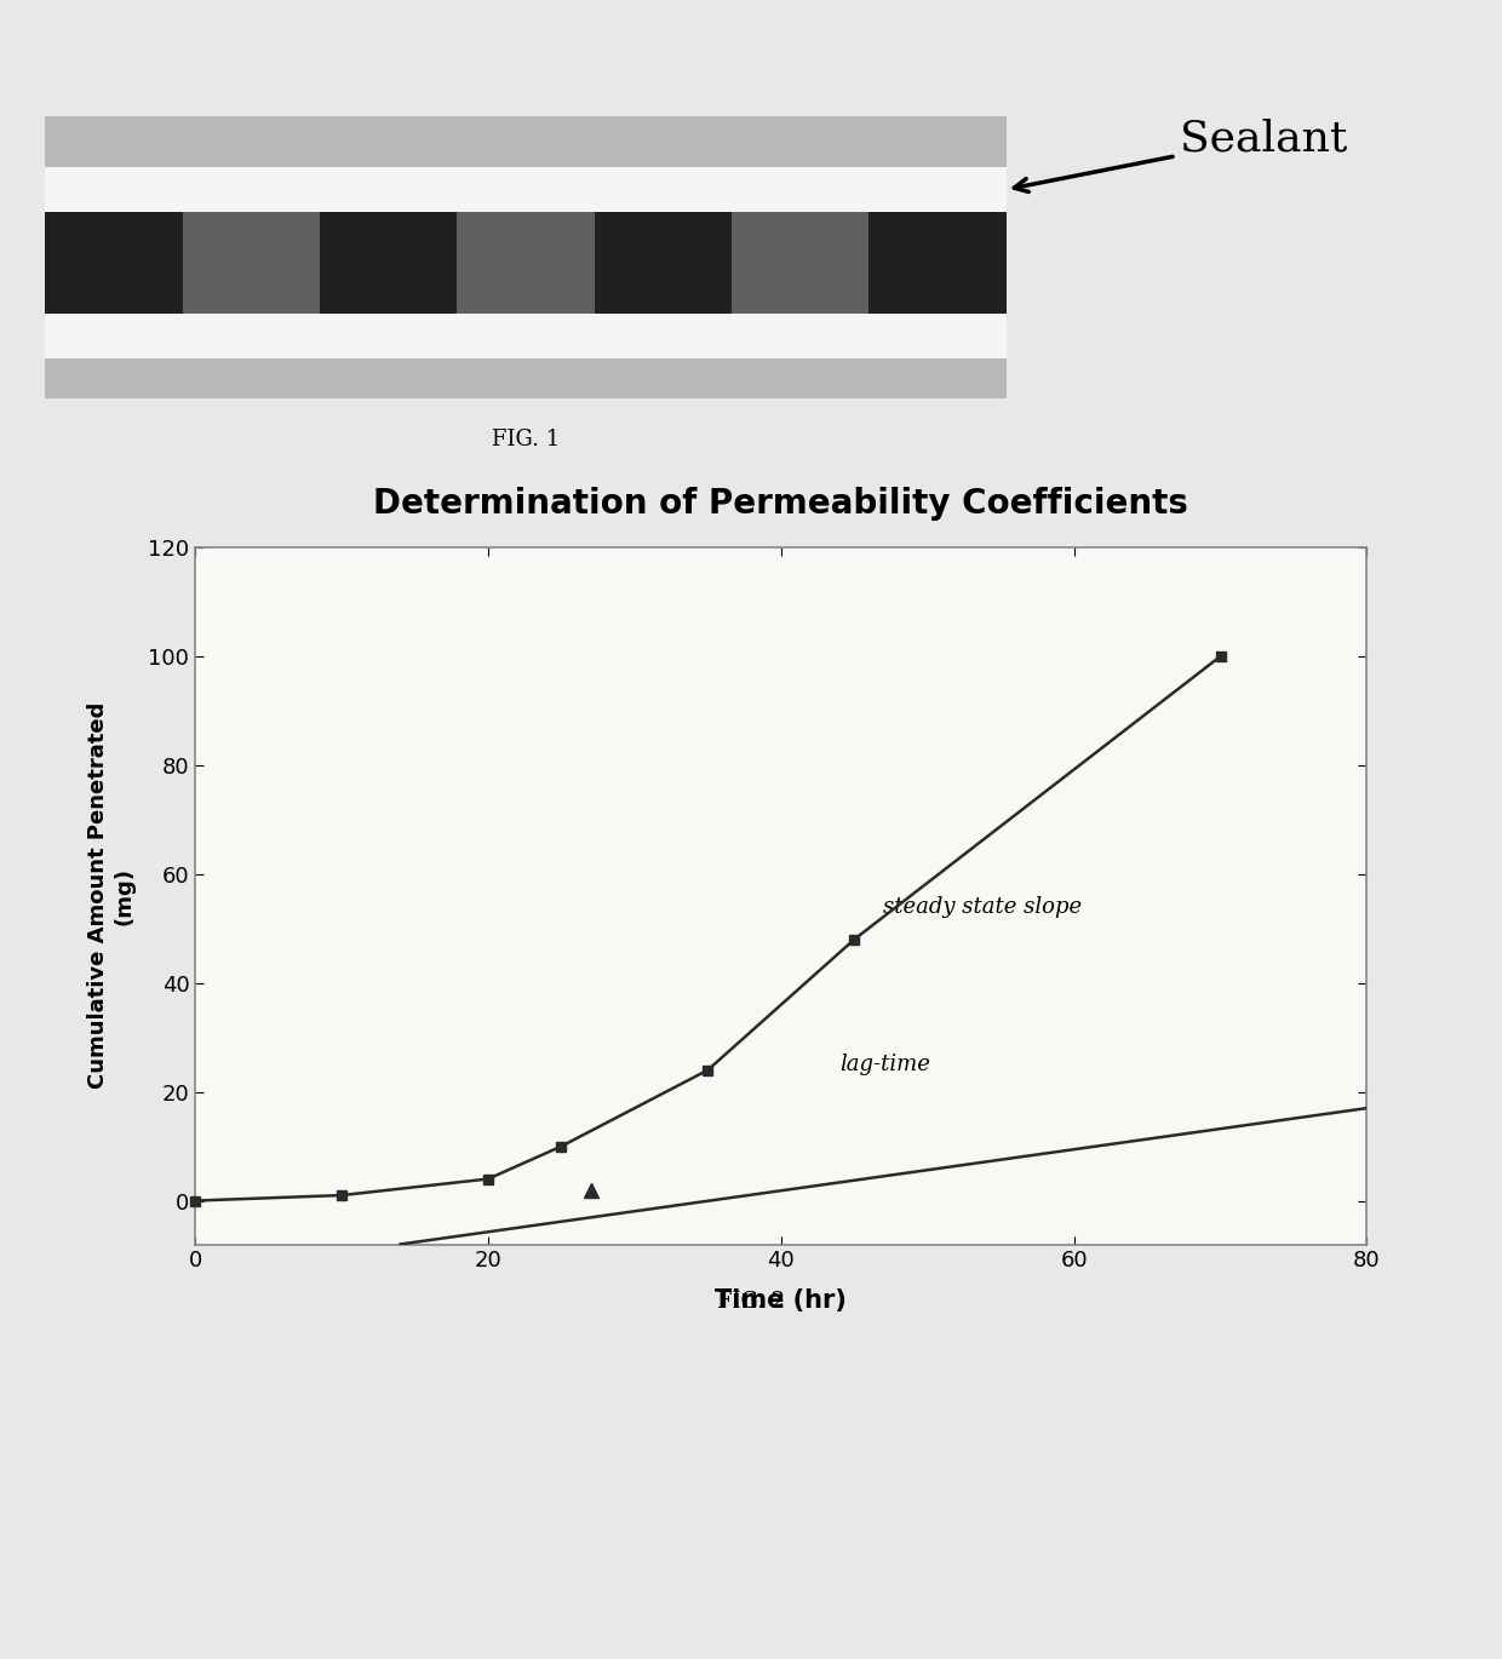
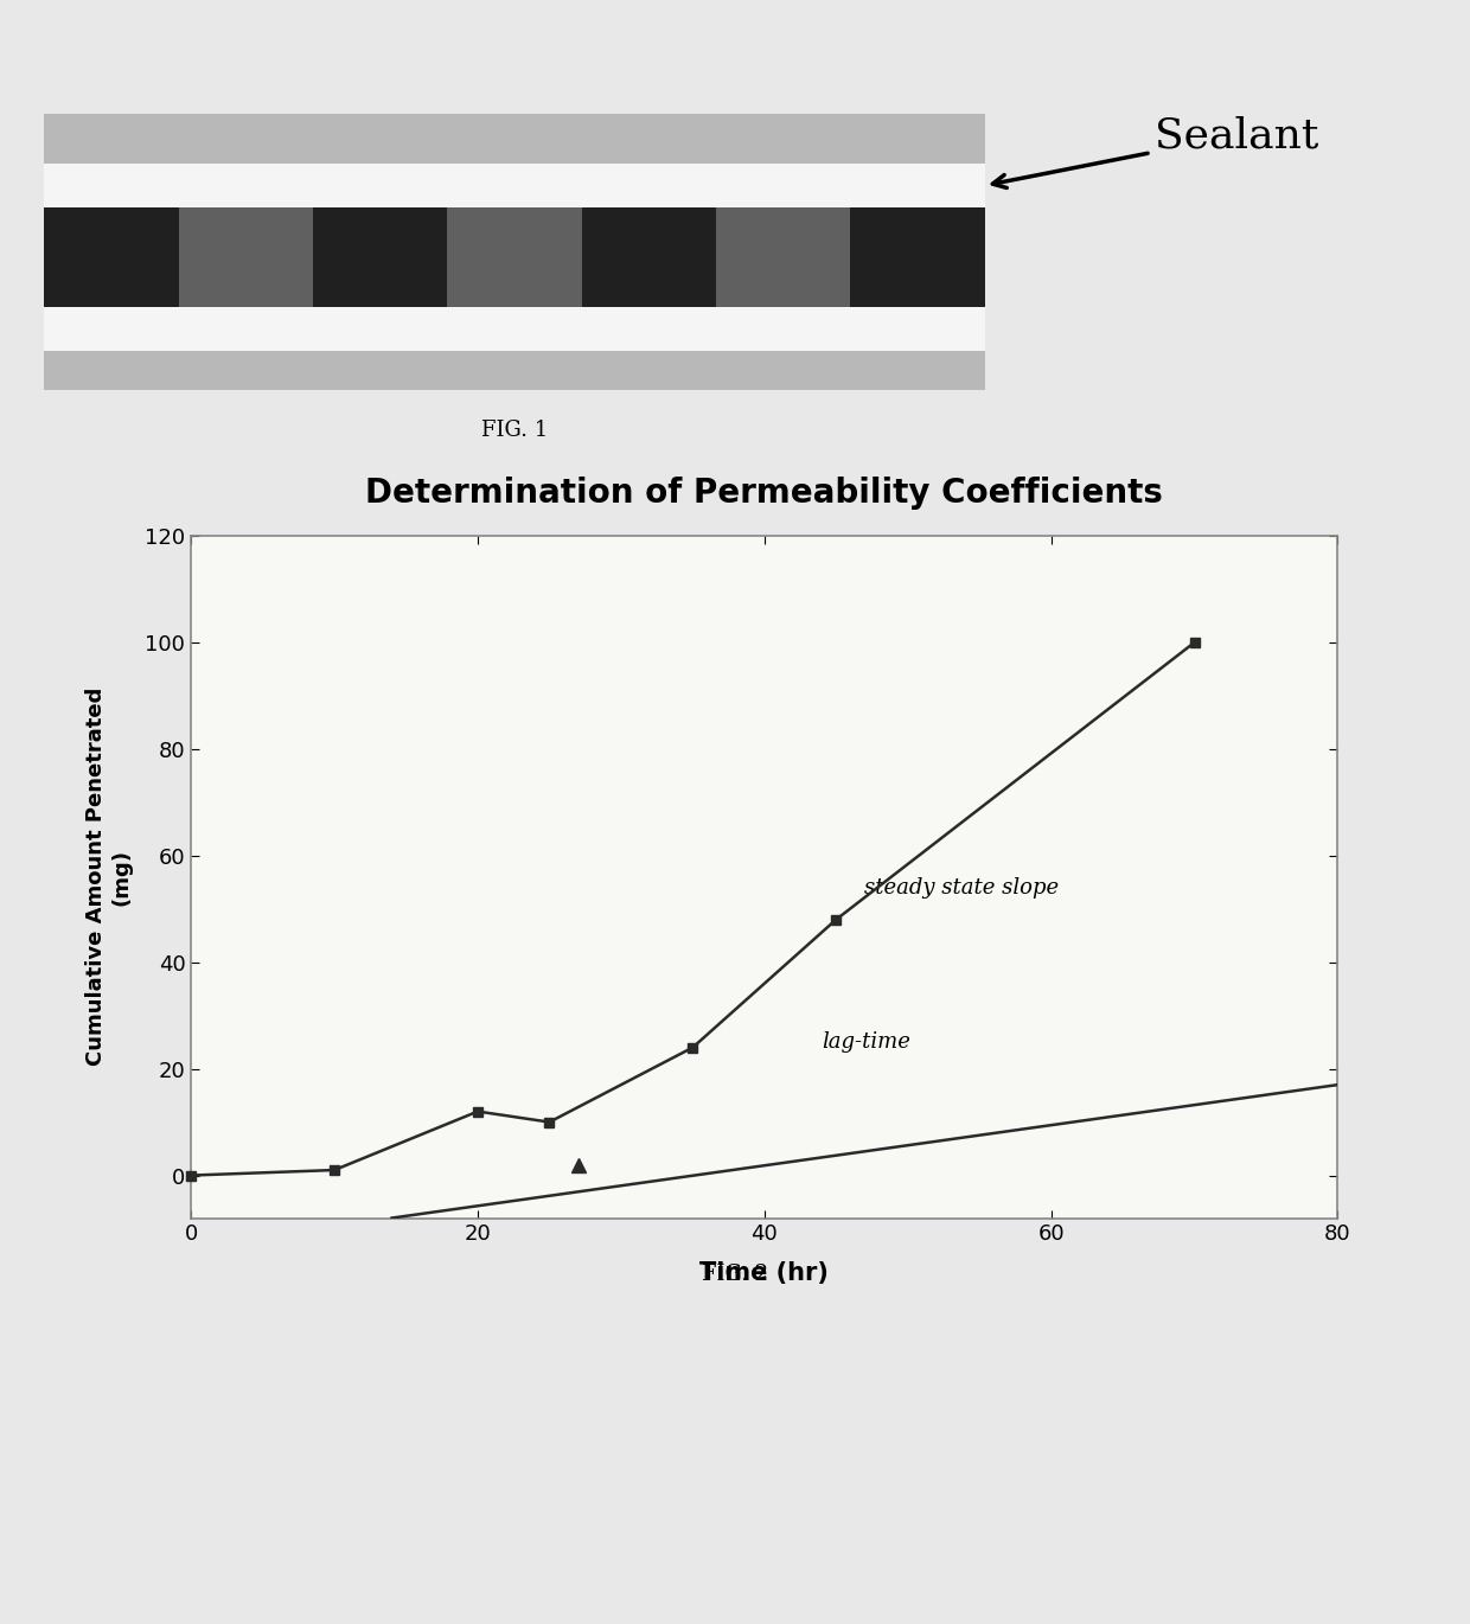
20: 4 -> 12
